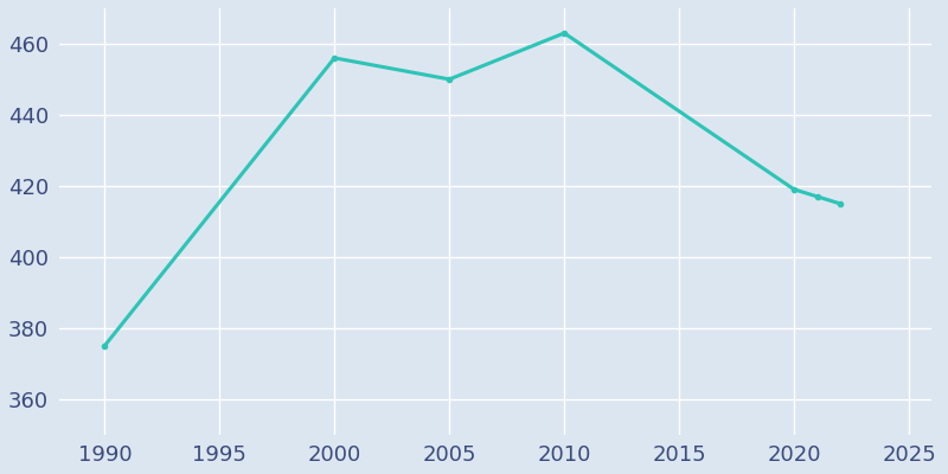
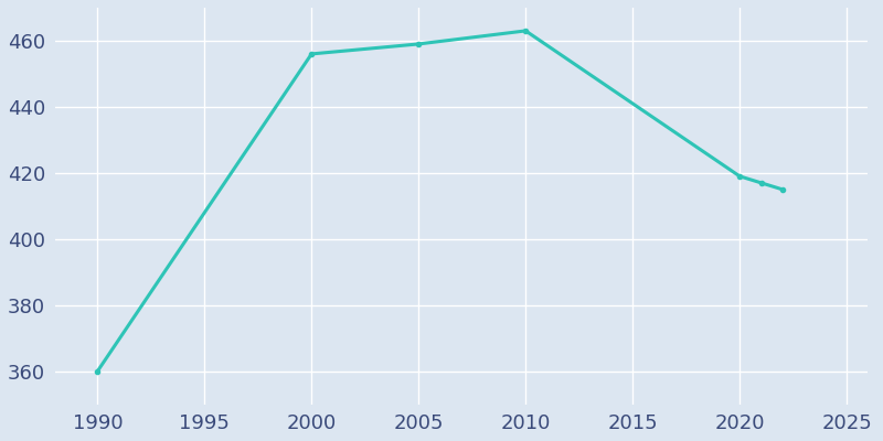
1990: 375 -> 360
2005: 450 -> 459
